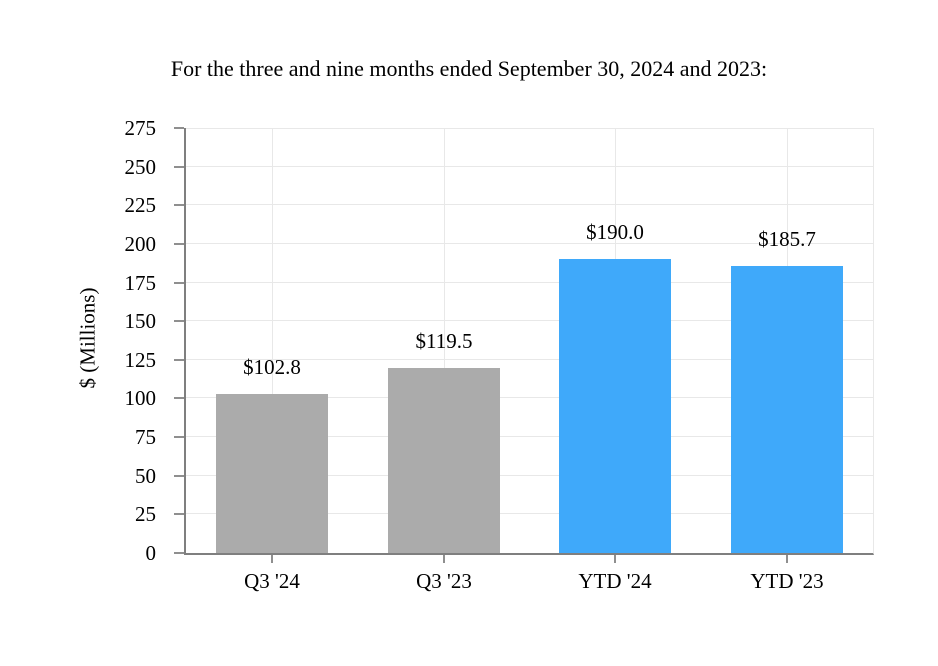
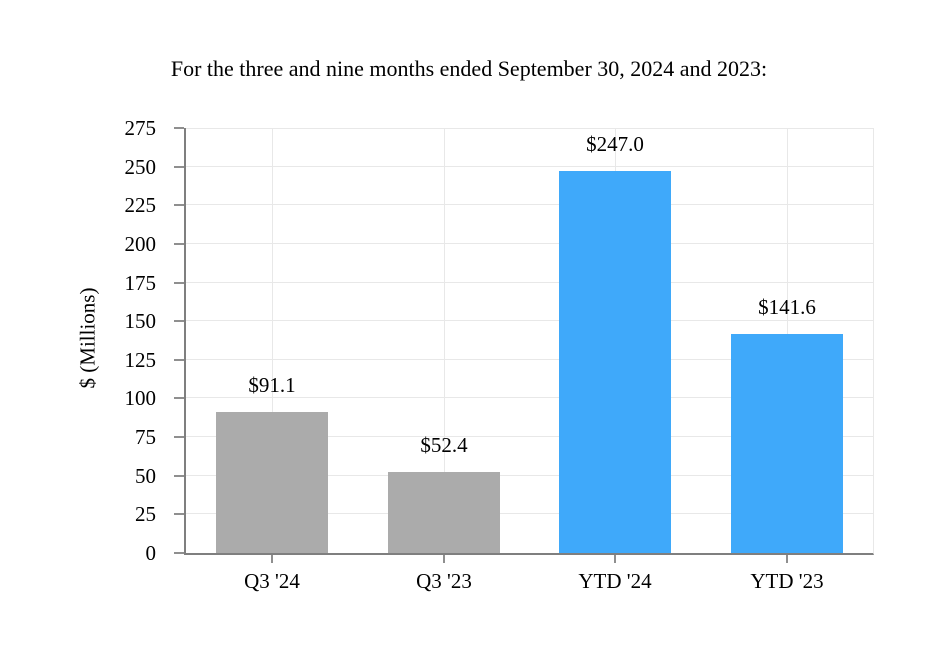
Q3 '24: $102.8 -> $91.1
Q3 '23: $119.5 -> $52.4
YTD '24: $190.0 -> $247.0
YTD '23: $185.7 -> $141.6
